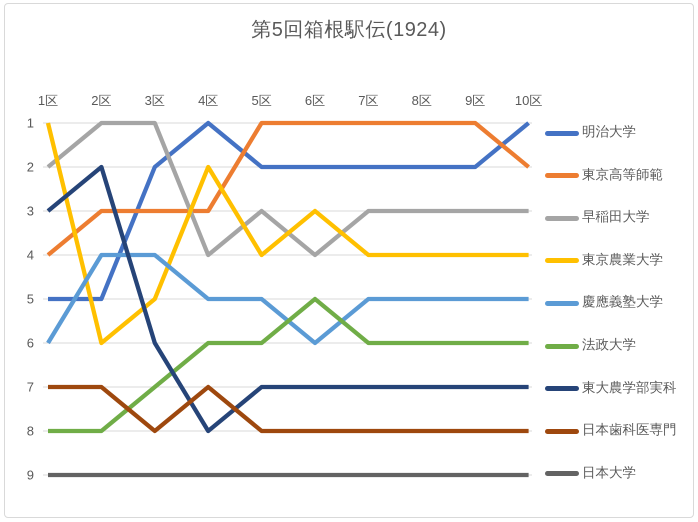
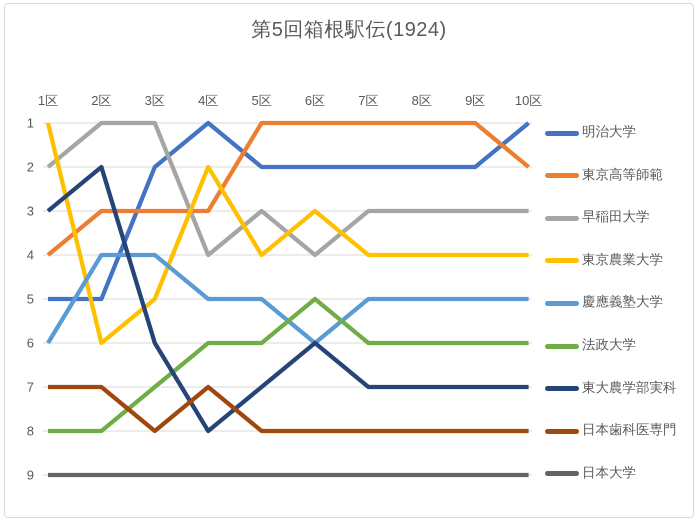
東大農学部実科/6区: 7 -> 6
